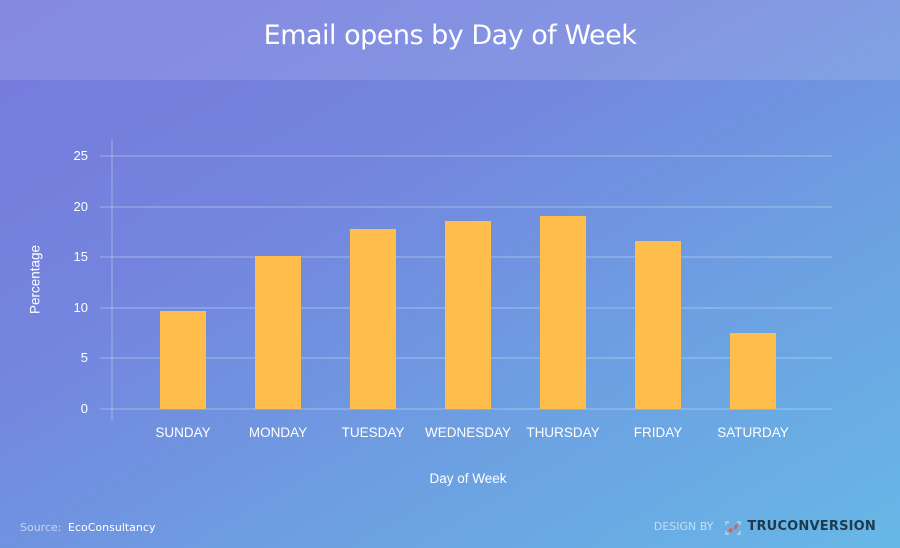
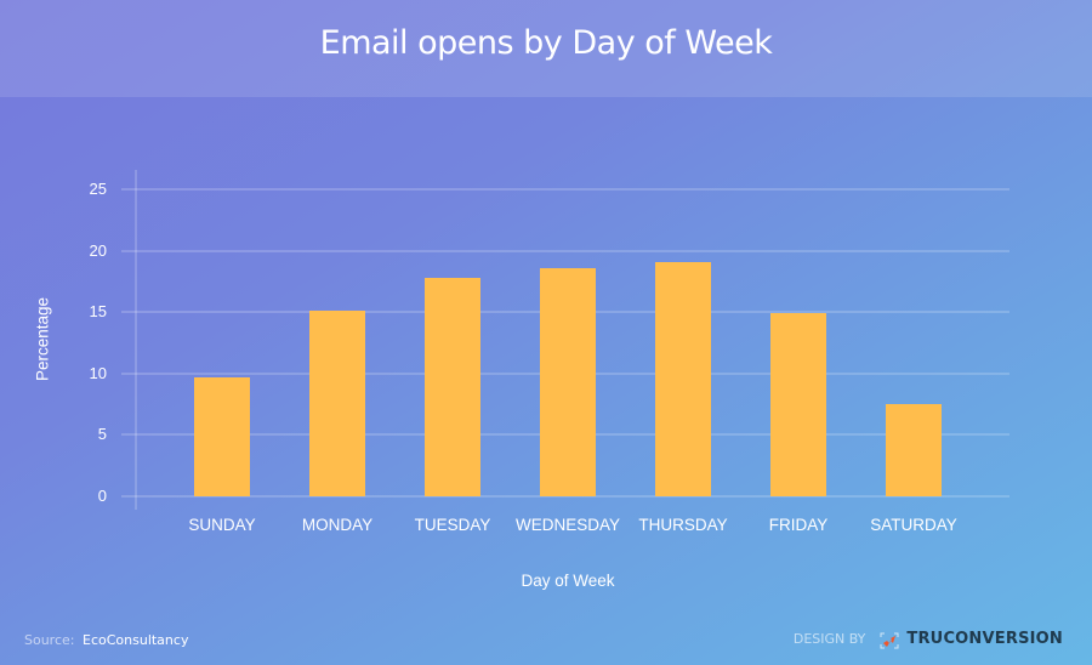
FRIDAY: 16.6 -> 14.9
